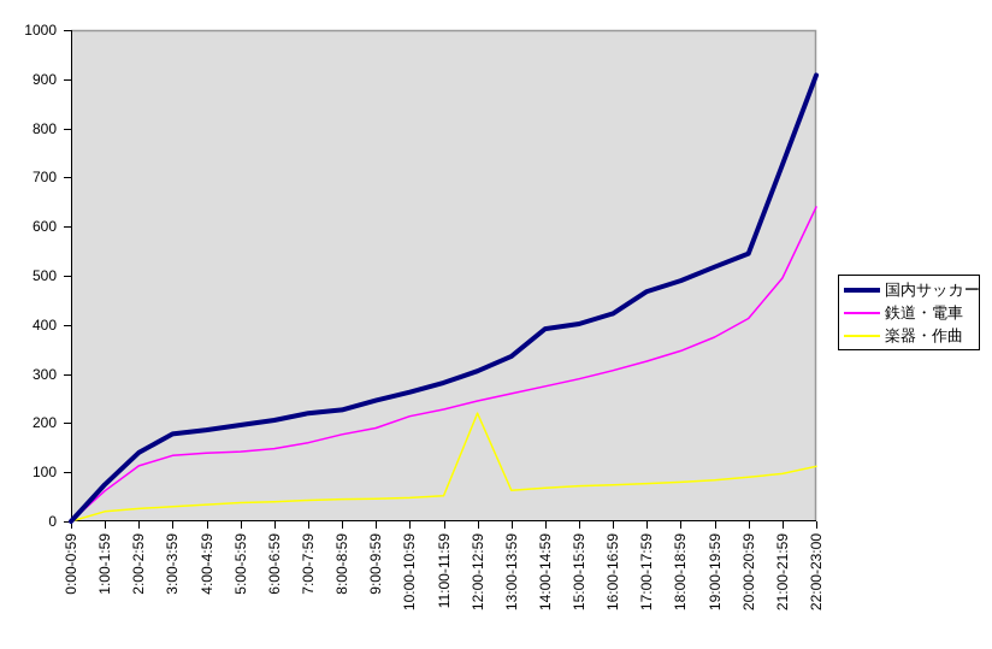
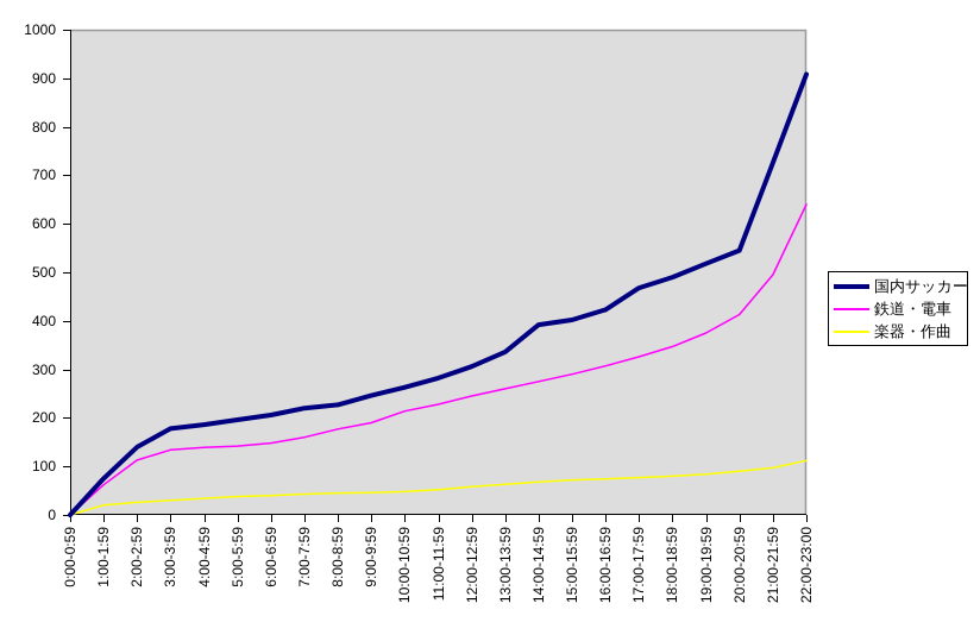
楽器・作曲/12:00-12:59: 220 -> 60
